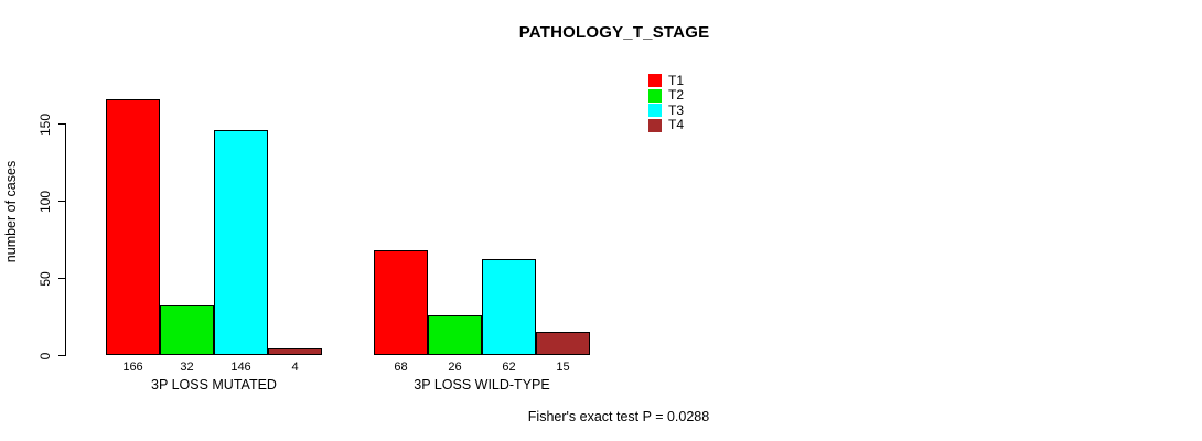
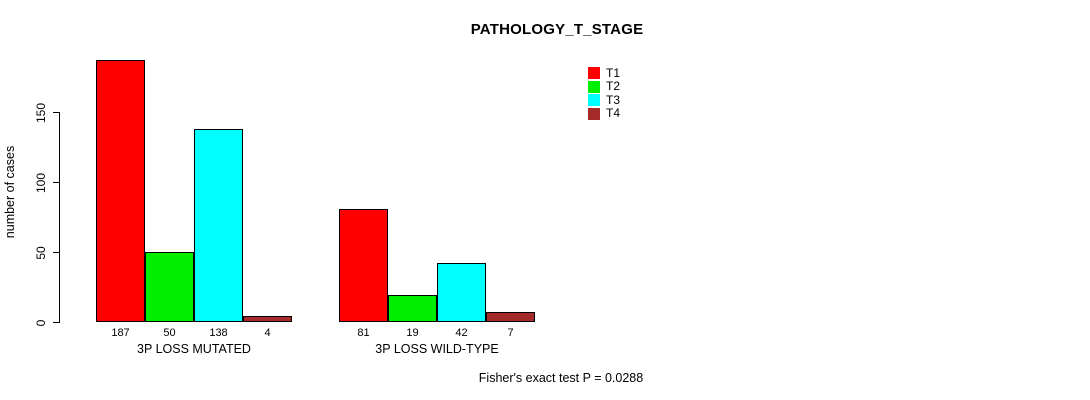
T1/3P LOSS MUTATED: 166 -> 187
T2/3P LOSS MUTATED: 32 -> 50
T3/3P LOSS MUTATED: 146 -> 138
T1/3P LOSS WILD-TYPE: 68 -> 81
T2/3P LOSS WILD-TYPE: 26 -> 19
T3/3P LOSS WILD-TYPE: 62 -> 42
T4/3P LOSS WILD-TYPE: 15 -> 7
